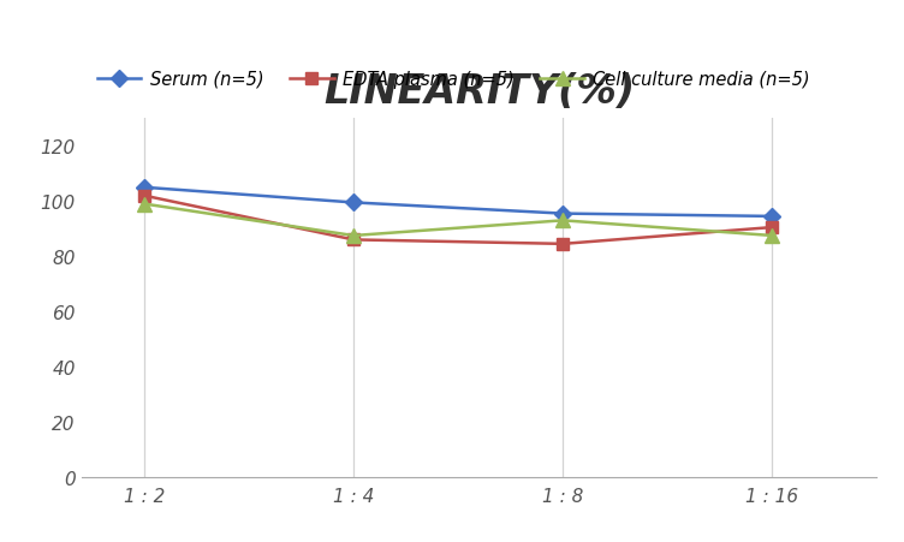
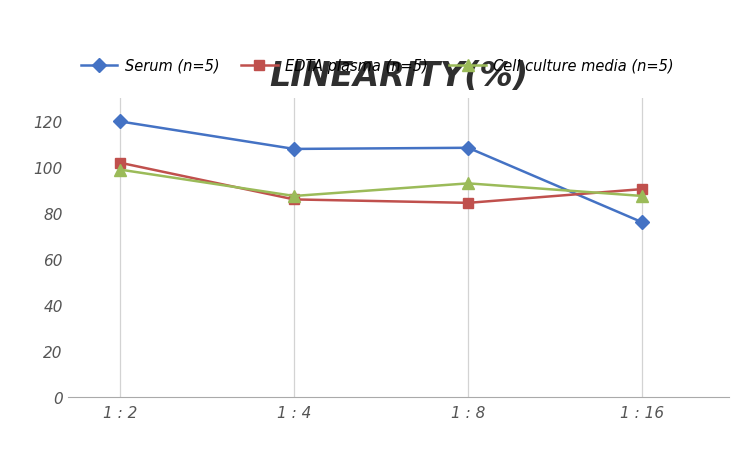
Serum (n=5)/1 : 2: 105.0 -> 120.0
Serum (n=5)/1 : 4: 99.5 -> 108.0
Serum (n=5)/1 : 8: 95.5 -> 108.5
Serum (n=5)/1 : 16: 94.5 -> 76.0
